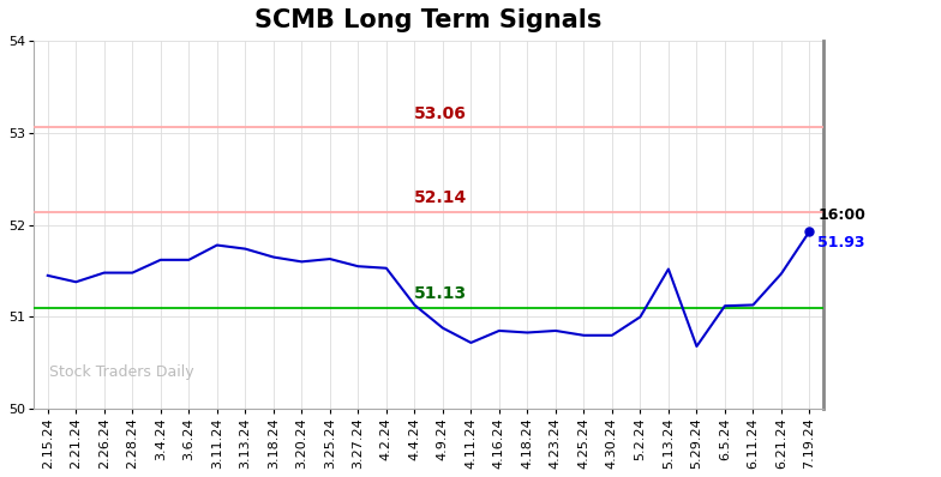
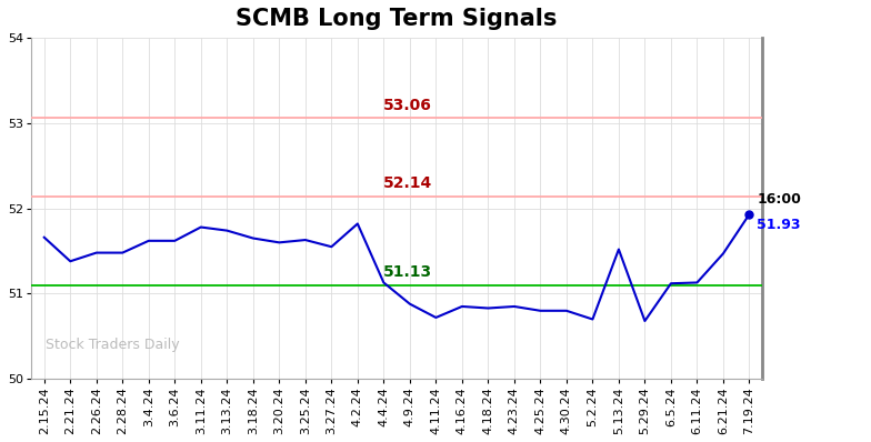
2.15.24: 51.45 -> 51.66
4.2.24: 51.53 -> 51.82
5.2.24: 51.00 -> 50.70
